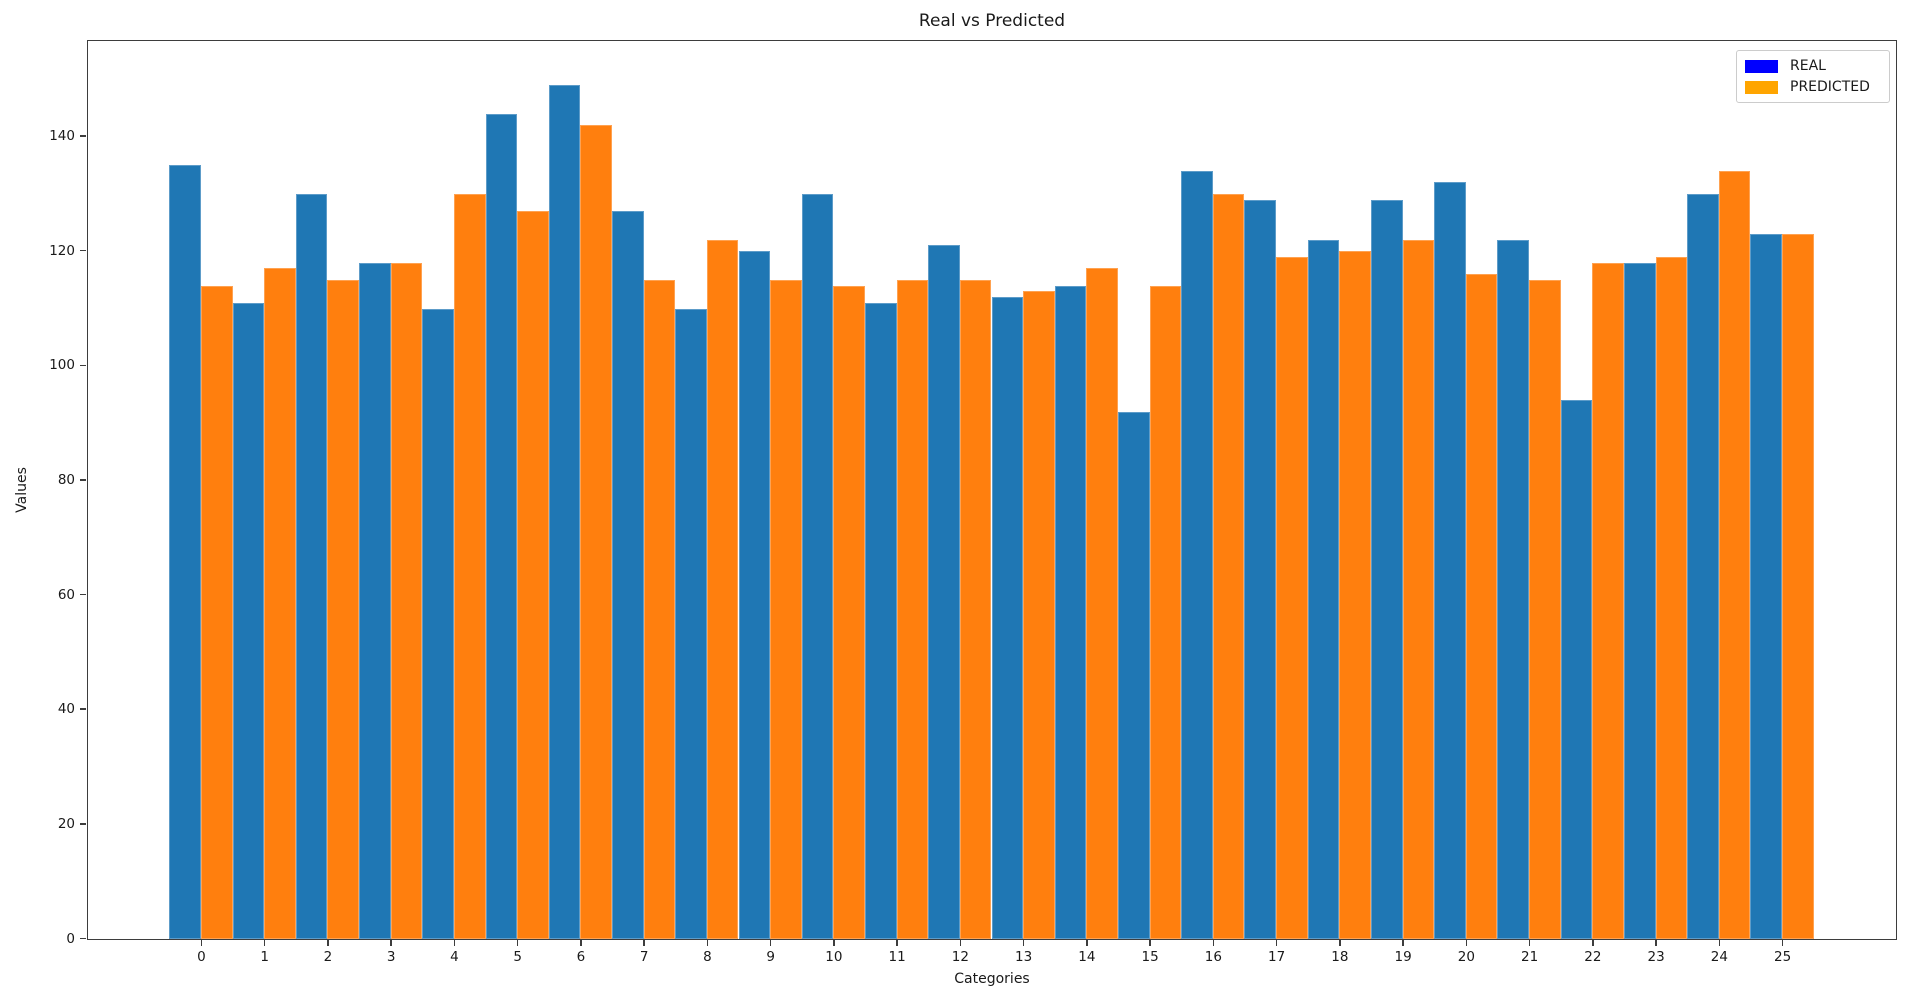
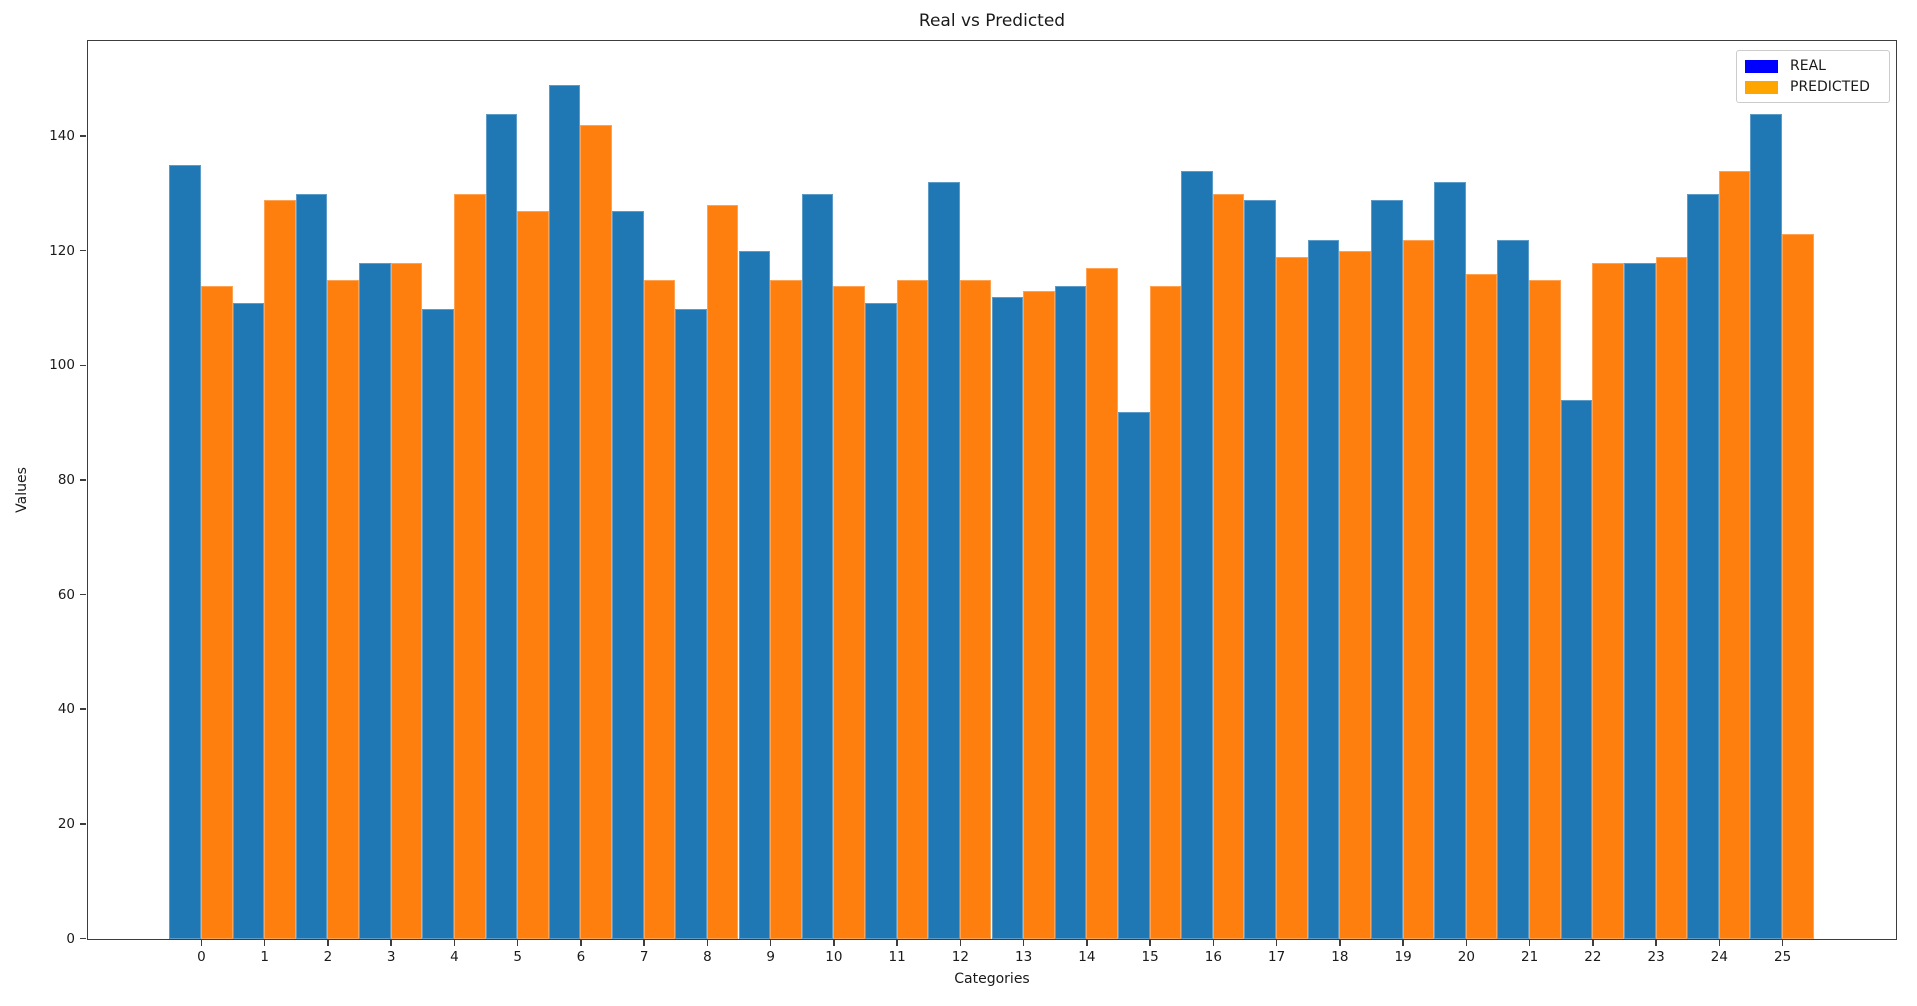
PREDICTED/1: 117 -> 129
PREDICTED/8: 122 -> 128
REAL/12: 121 -> 132
REAL/25: 123 -> 144
